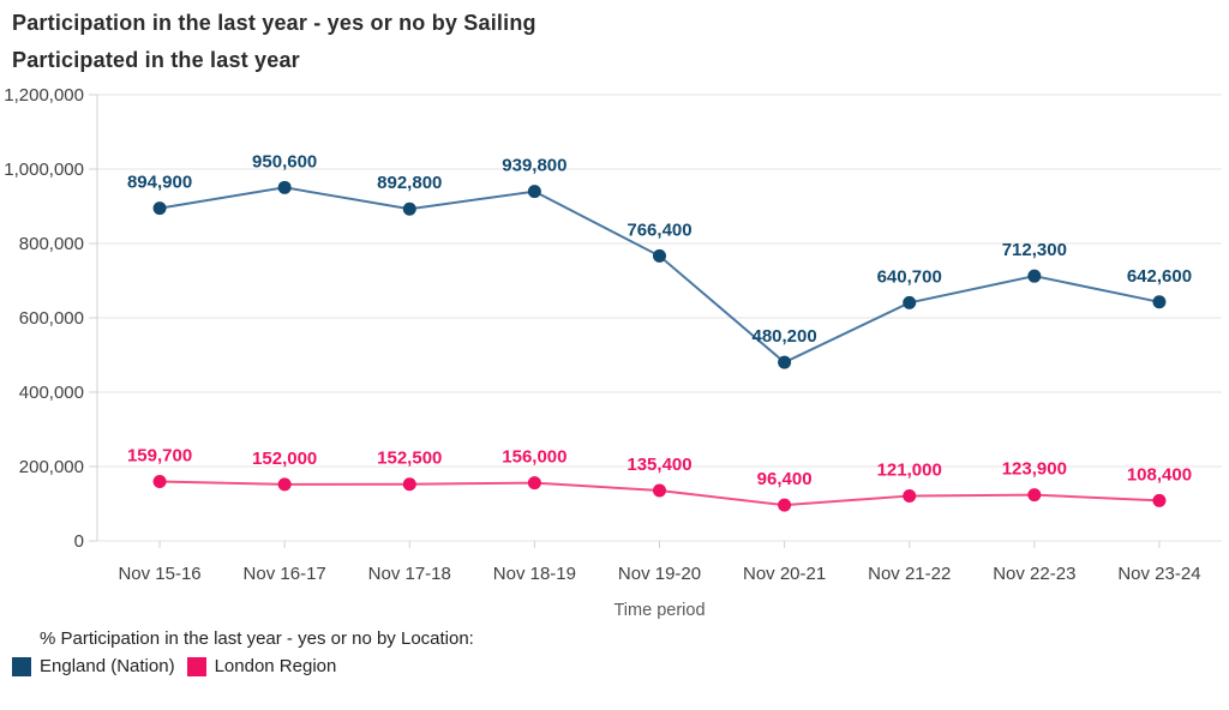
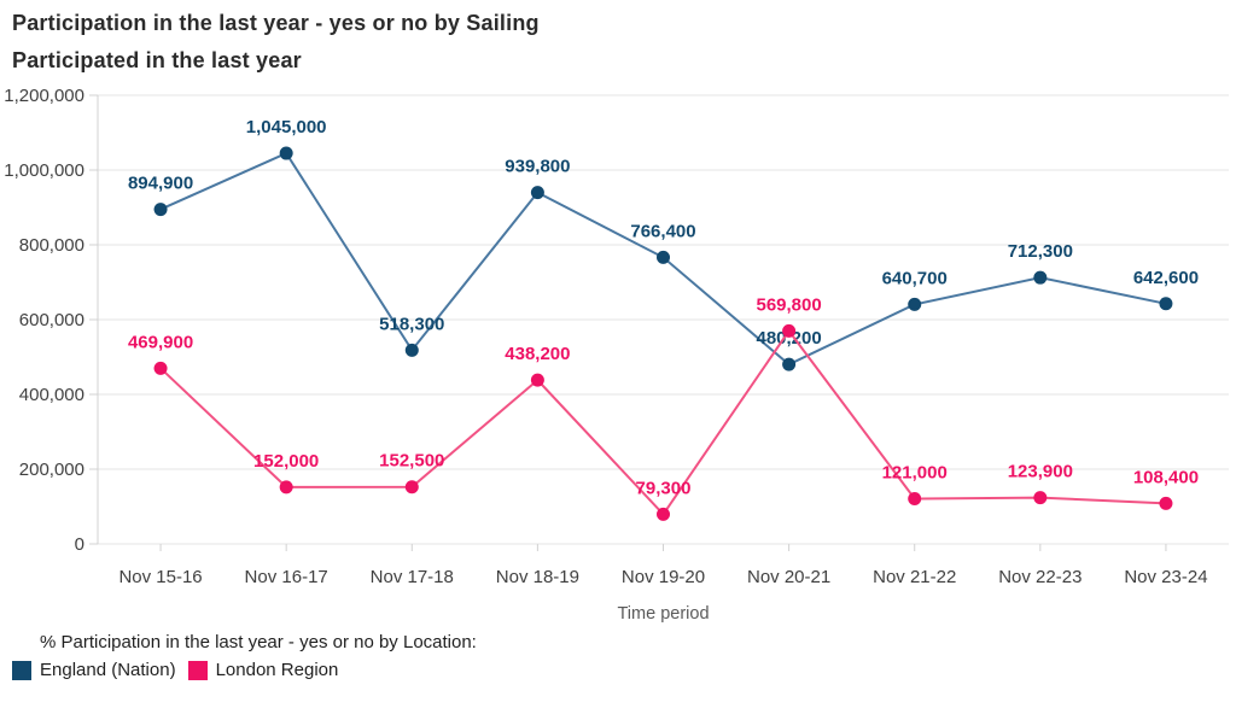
London Region/Nov 15-16: 159,700 -> 469,900
England (Nation)/Nov 16-17: 950,600 -> 1,045,000
England (Nation)/Nov 17-18: 892,800 -> 518,300
London Region/Nov 18-19: 156,000 -> 438,200
London Region/Nov 19-20: 135,400 -> 79,300
London Region/Nov 20-21: 96,400 -> 569,800
